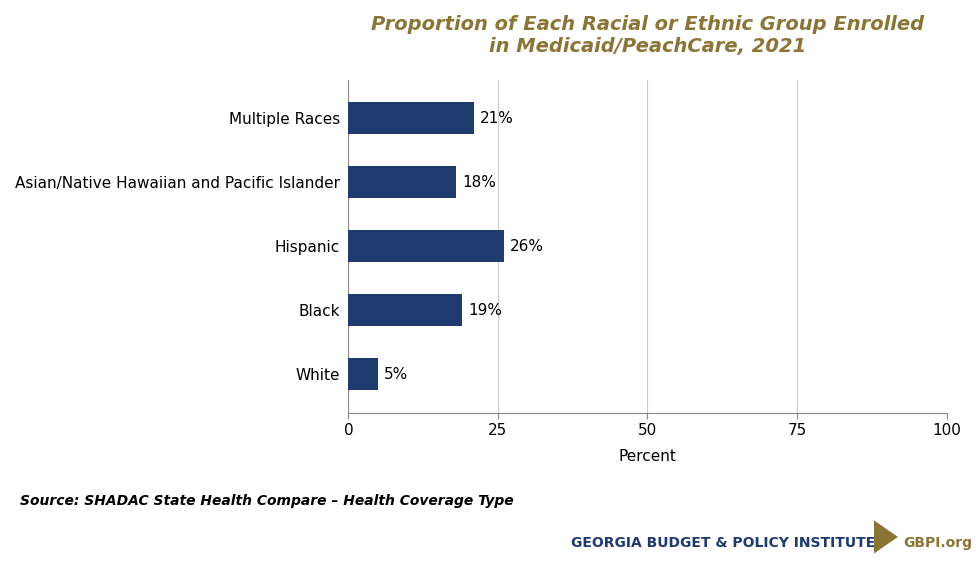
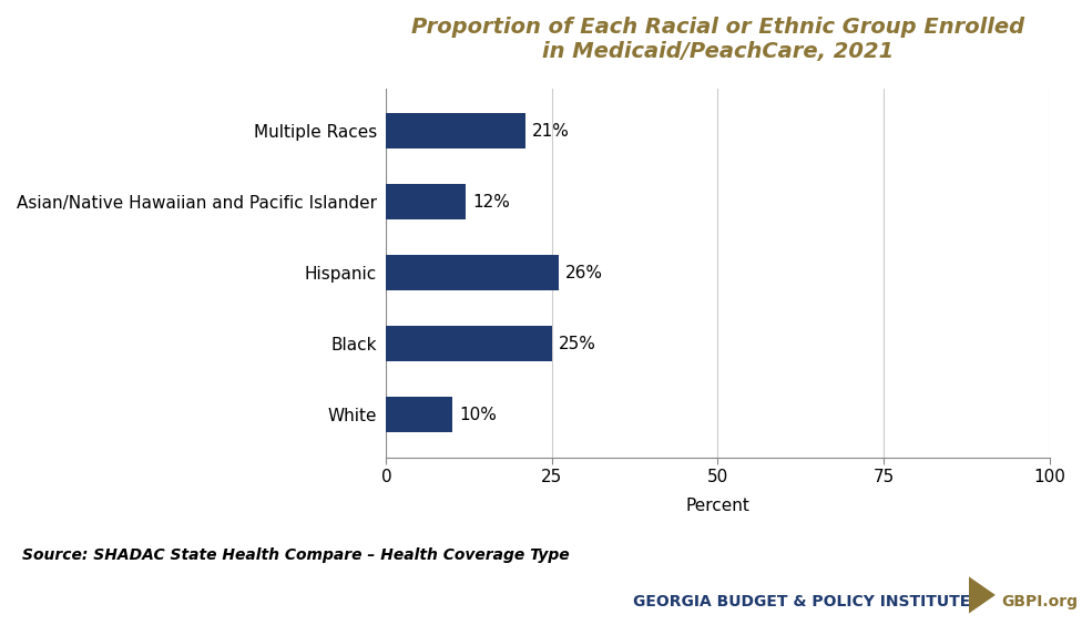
Asian/Native Hawaiian and Pacific Islander: 18% -> 12%
Black: 19% -> 25%
White: 5% -> 10%
